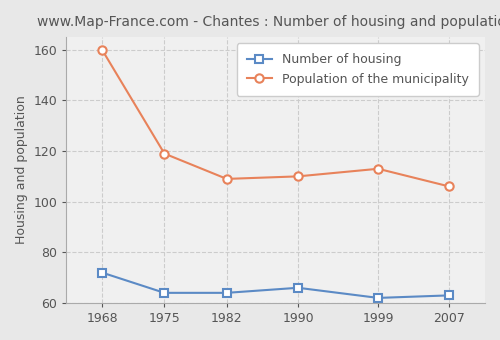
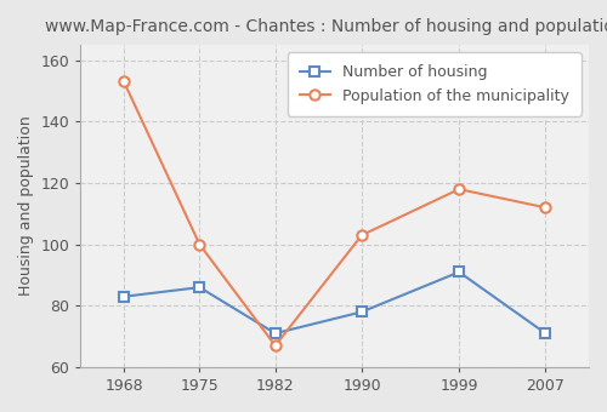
Number of housing/1968: 72 -> 83
Population of the municipality/1968: 160 -> 153
Number of housing/1975: 64 -> 86
Population of the municipality/1975: 119 -> 100
Number of housing/1982: 64 -> 71
Population of the municipality/1982: 109 -> 67
Number of housing/1990: 66 -> 78
Population of the municipality/1990: 110 -> 103
Number of housing/1999: 62 -> 91
Population of the municipality/1999: 113 -> 118
Number of housing/2007: 63 -> 71
Population of the municipality/2007: 106 -> 112
